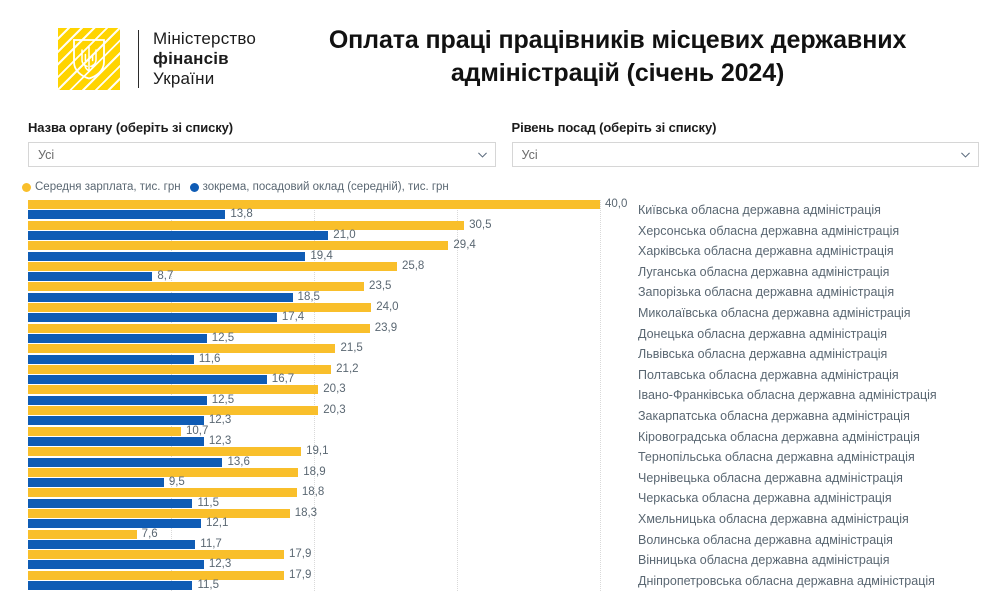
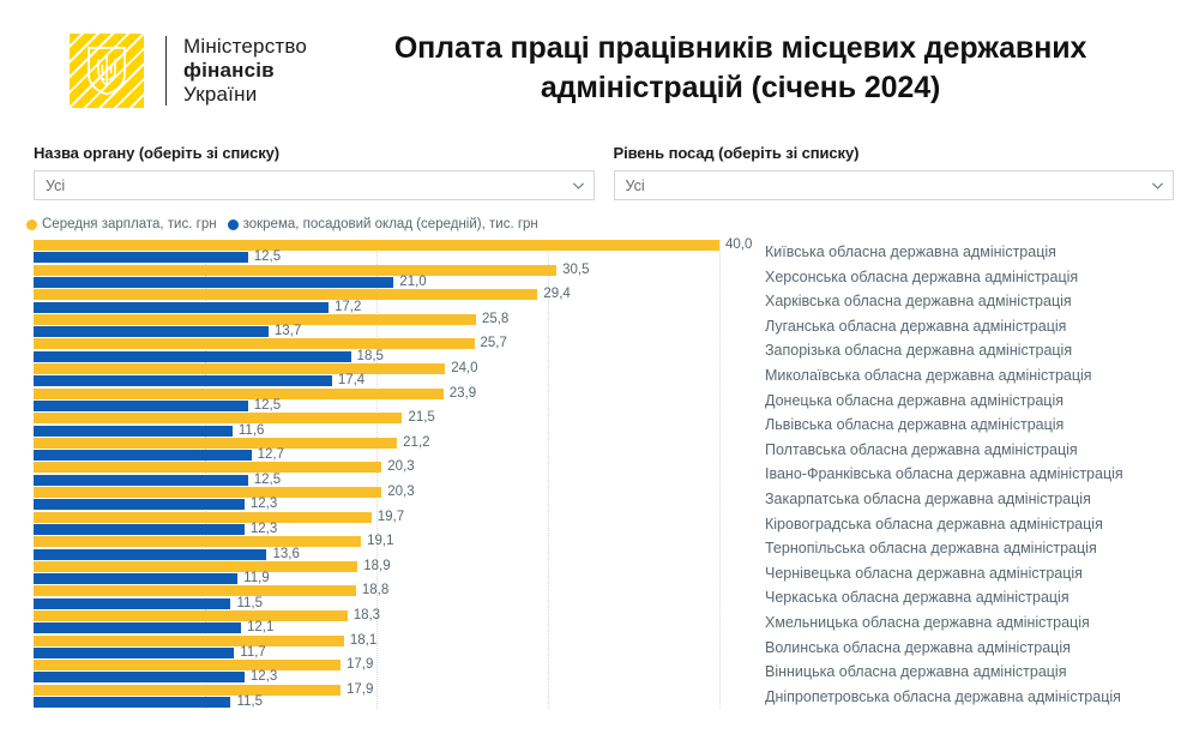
зокрема, посадовий оклад (середній), тис. грн/Київська обласна державна адміністрація: 13,8 -> 12,5
зокрема, посадовий оклад (середній), тис. грн/Харківська обласна державна адміністрація: 19,4 -> 17,2
зокрема, посадовий оклад (середній), тис. грн/Луганська обласна державна адміністрація: 8,7 -> 13,7
Середня зарплата, тис. грн/Запорізька обласна державна адміністрація: 23,5 -> 25,7
зокрема, посадовий оклад (середній), тис. грн/Полтавська обласна державна адміністрація: 16,7 -> 12,7
Середня зарплата, тис. грн/Кіровоградська обласна державна адміністрація: 10,7 -> 19,7
зокрема, посадовий оклад (середній), тис. грн/Чернівецька обласна державна адміністрація: 9,5 -> 11,9
Середня зарплата, тис. грн/Волинська обласна державна адміністрація: 7,6 -> 18,1
